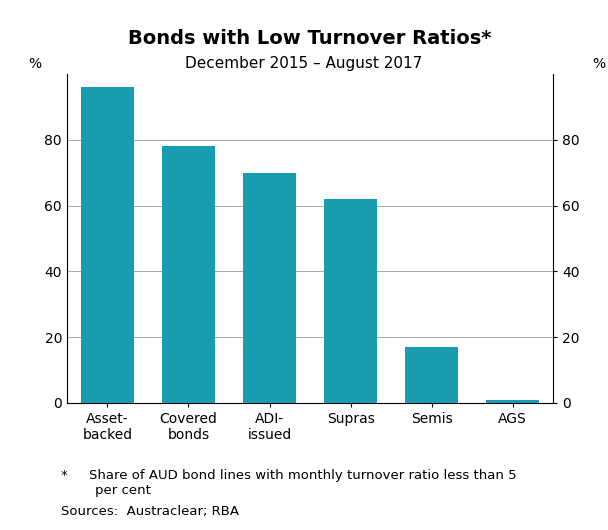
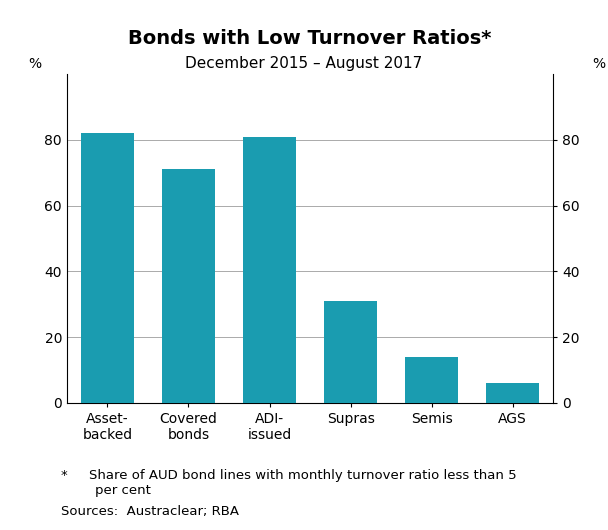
Asset- backed: 96 -> 82
Covered bonds: 78 -> 71
ADI- issued: 70 -> 81
Supras: 62 -> 31
Semis: 17 -> 14
AGS: 1 -> 6
